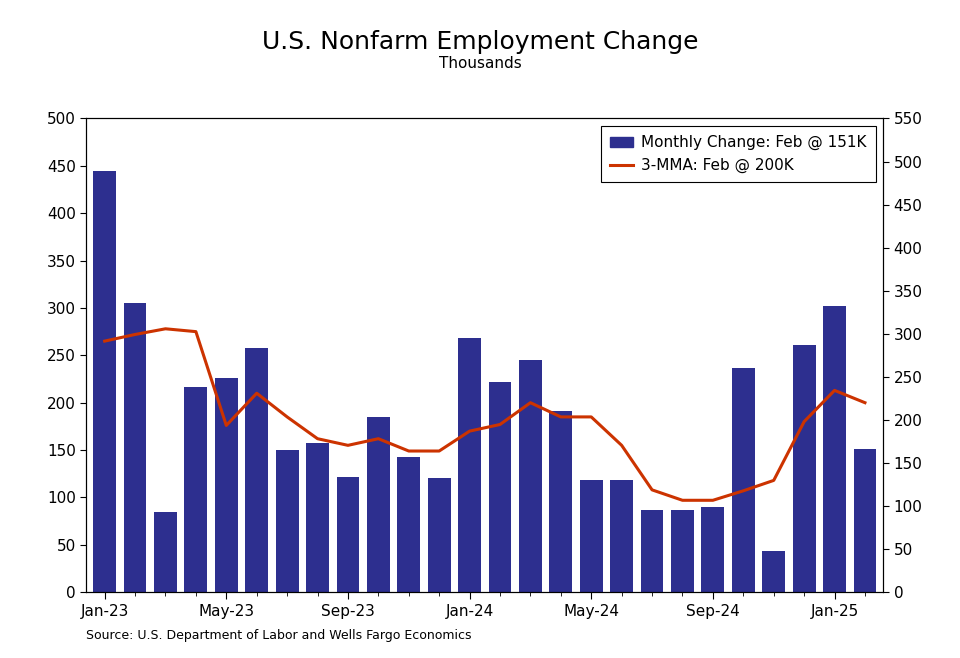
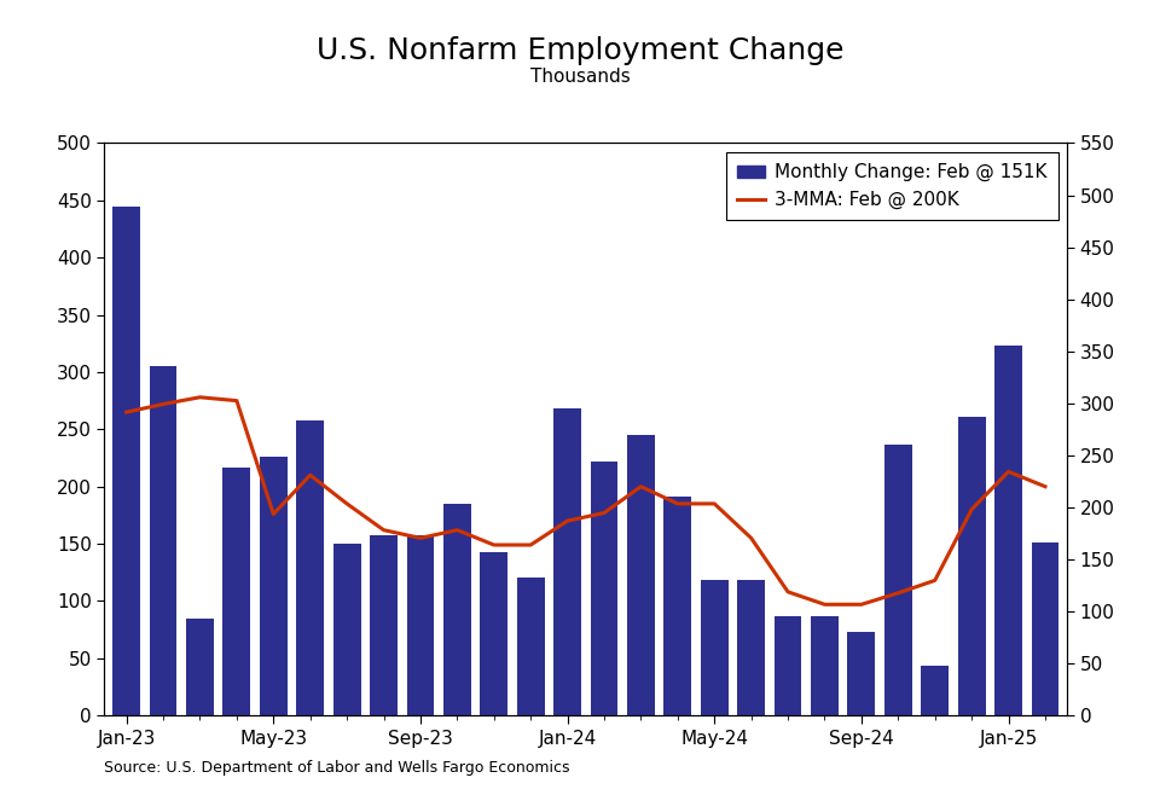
Monthly Change: Feb @ 151K/Sep-23: 122 -> 157
Monthly Change: Feb @ 151K/Sep-24: 90 -> 73
Monthly Change: Feb @ 151K/Jan-25: 302 -> 323
